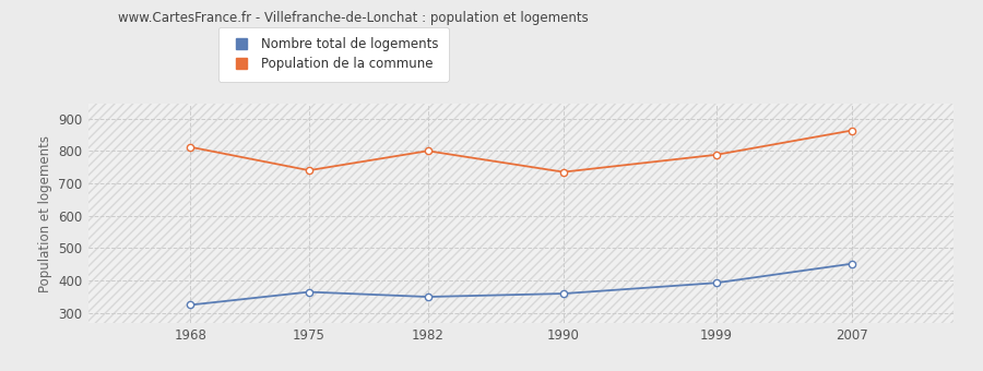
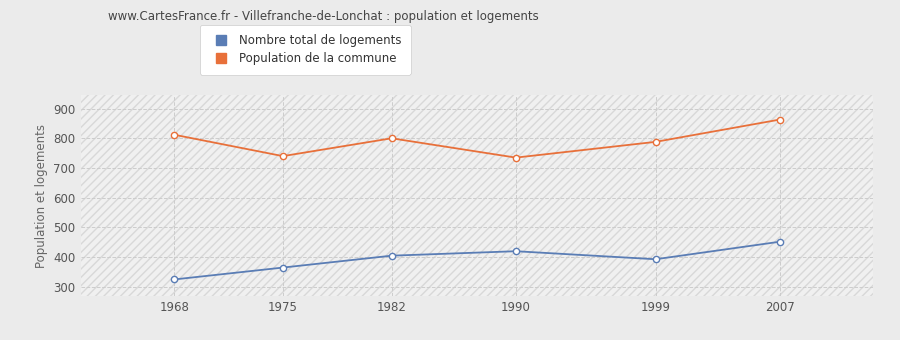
Nombre total de logements/1982: 350 -> 405
Nombre total de logements/1990: 360 -> 420
